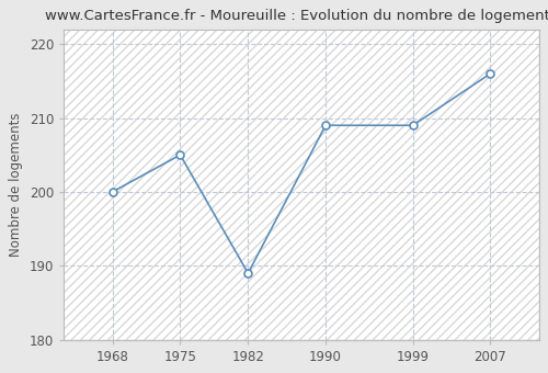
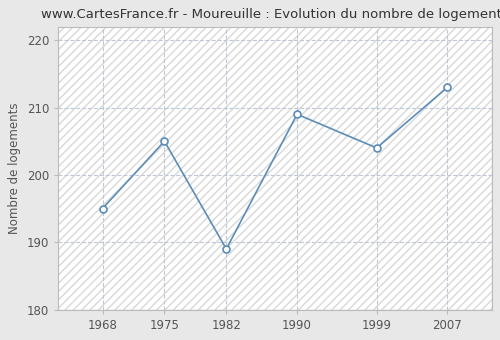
1968: 200 -> 195
1999: 209 -> 204
2007: 216 -> 213
